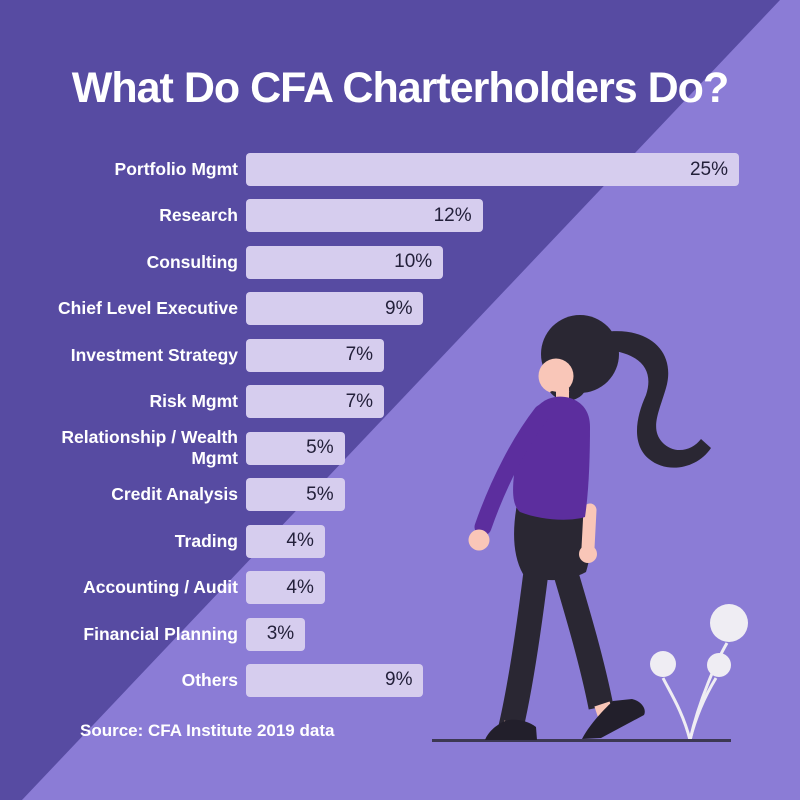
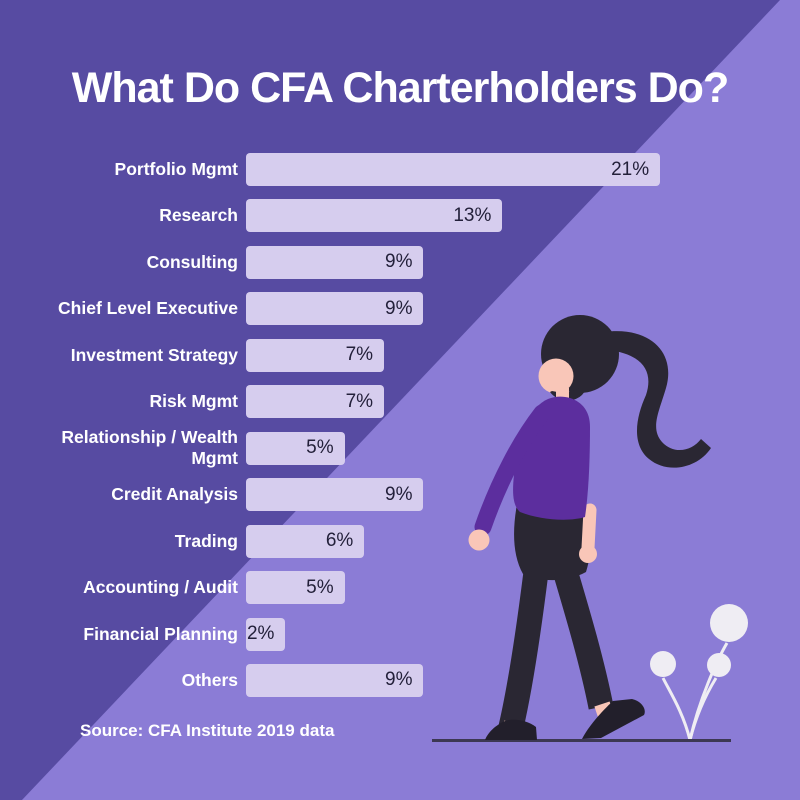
Portfolio Mgmt: 25% -> 21%
Research: 12% -> 13%
Consulting: 10% -> 9%
Credit Analysis: 5% -> 9%
Trading: 4% -> 6%
Accounting / Audit: 4% -> 5%
Financial Planning: 3% -> 2%
